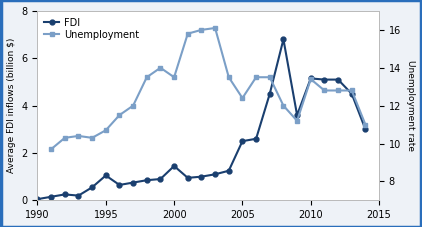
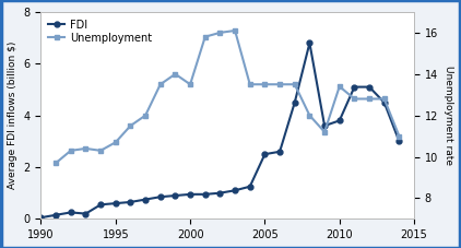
FDI/1995: 1.05 -> 0.60
FDI/2000: 1.45 -> 0.95
Unemployment/2005: 12.4 -> 13.5
FDI/2010: 5.15 -> 3.80
